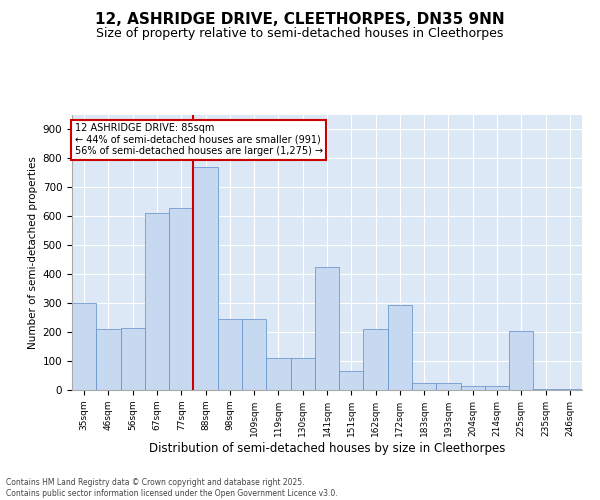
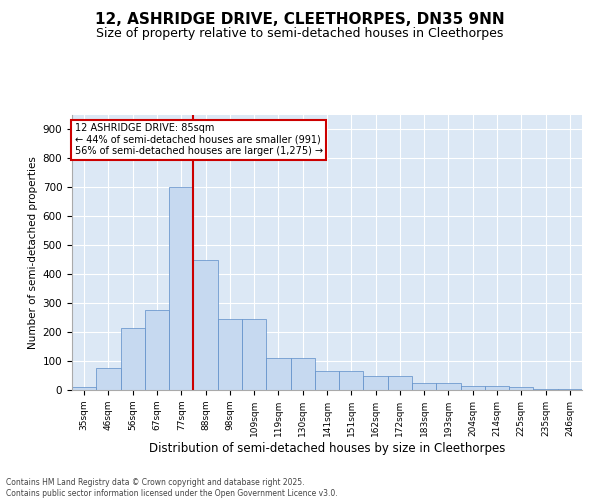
35sqm: 300 -> 10
46sqm: 210 -> 75
67sqm: 610 -> 275
77sqm: 630 -> 700
88sqm: 770 -> 450
141sqm: 425 -> 65
162sqm: 210 -> 50
172sqm: 295 -> 50
225sqm: 205 -> 10
